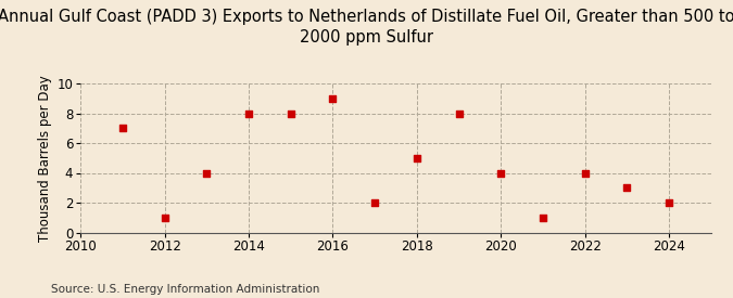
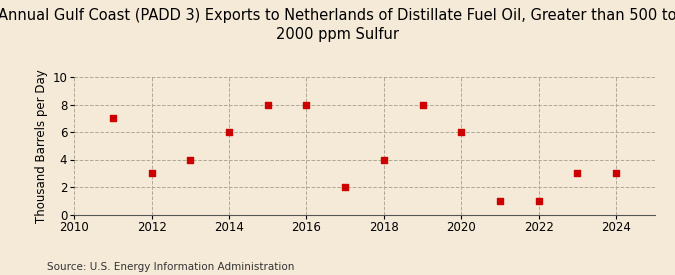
2012: 1 -> 3
2014: 8 -> 6
2016: 9 -> 8
2018: 5 -> 4
2020: 4 -> 6
2022: 4 -> 1
2024: 2 -> 3
